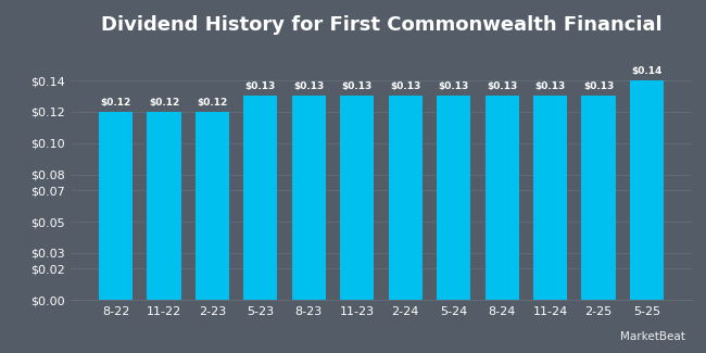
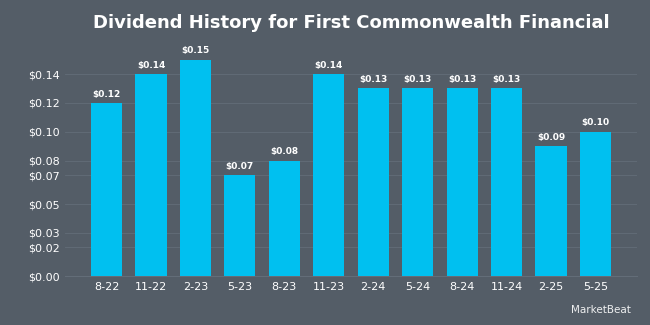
11-22: $0.12 -> $0.14
2-23: $0.12 -> $0.15
5-23: $0.13 -> $0.07
8-23: $0.13 -> $0.08
11-23: $0.13 -> $0.14
2-25: $0.13 -> $0.09
5-25: $0.14 -> $0.10
